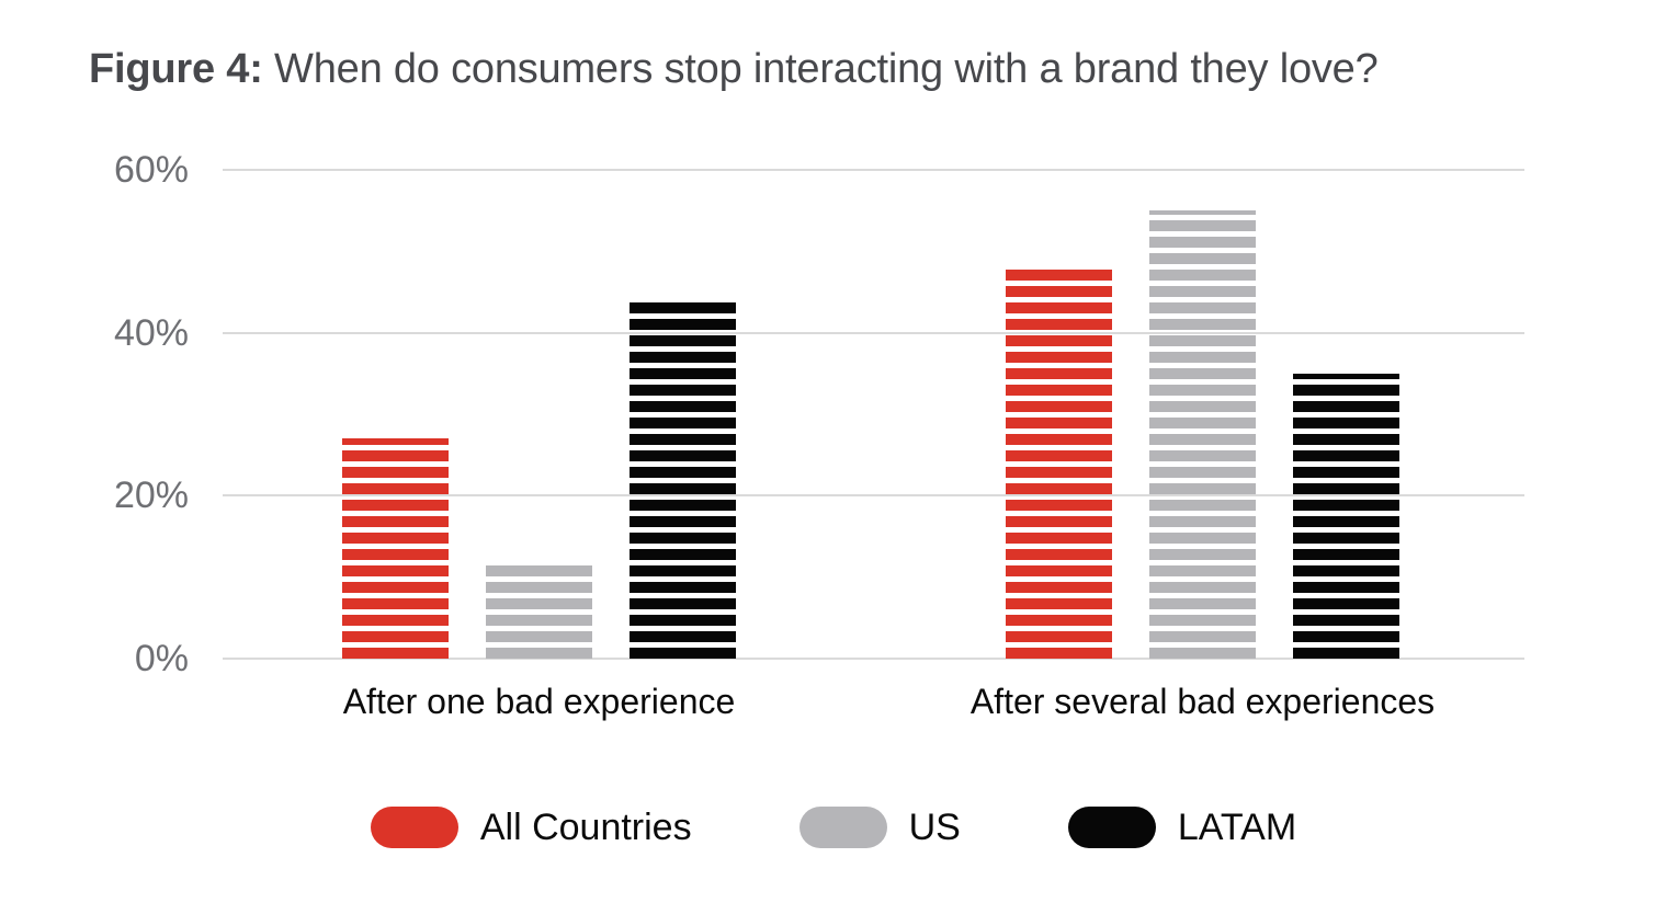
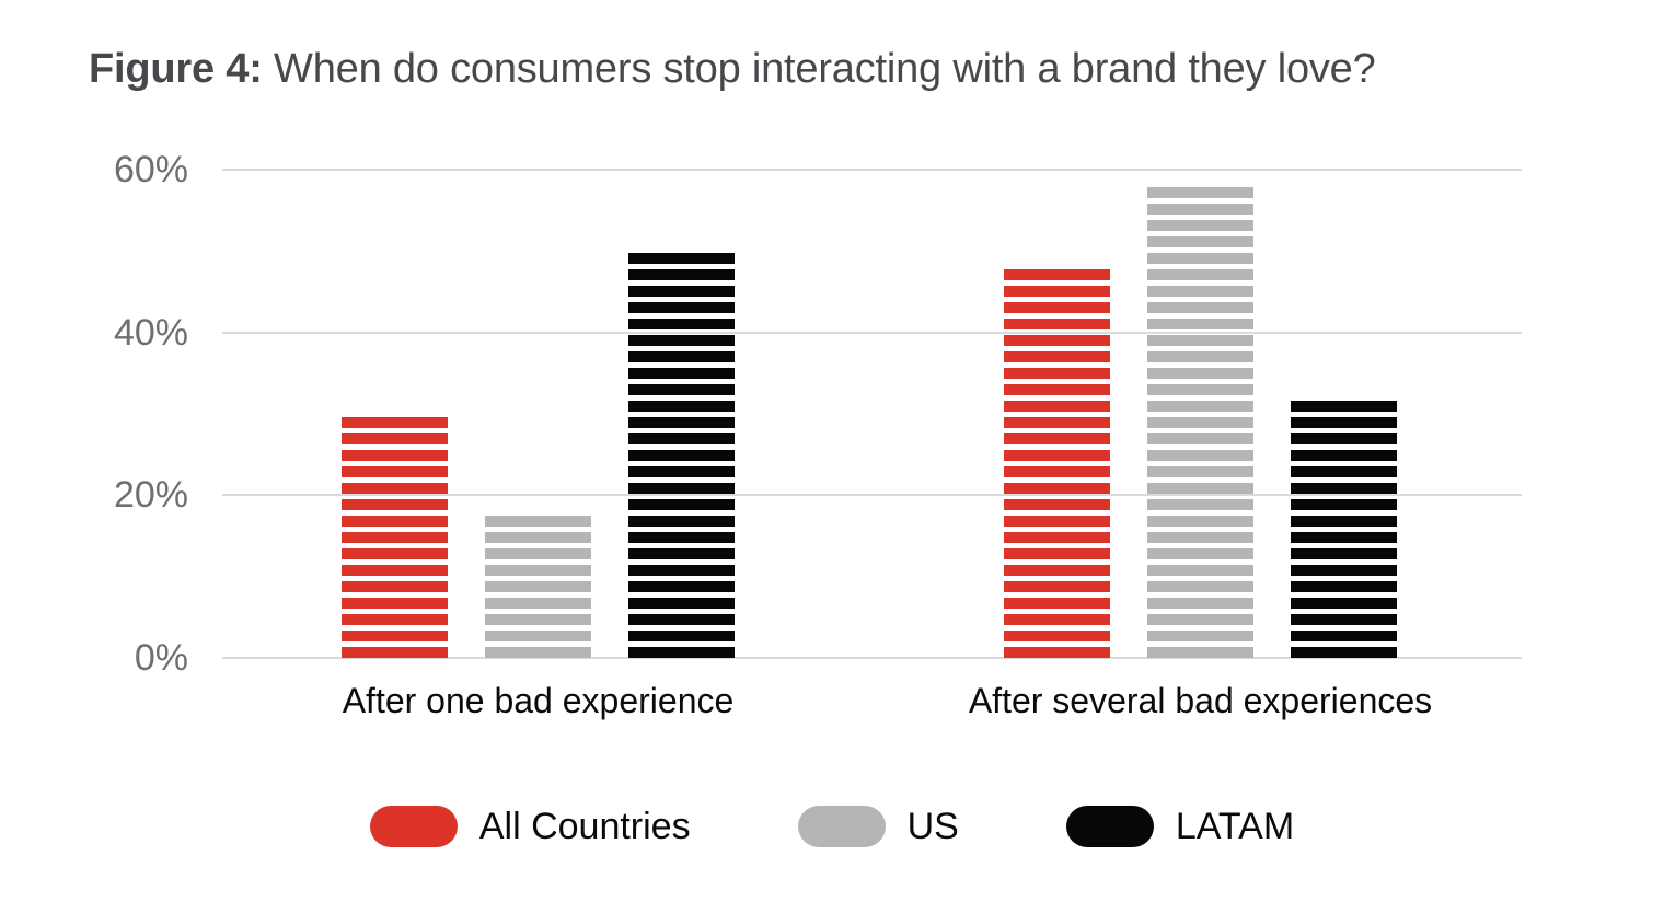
All Countries/After one bad experience: 27% -> 30%
US/After one bad experience: 12% -> 18%
LATAM/After one bad experience: 44% -> 50%
US/After several bad experiences: 55% -> 58%
LATAM/After several bad experiences: 35% -> 32%
